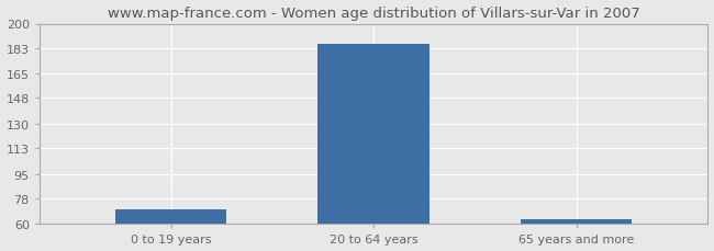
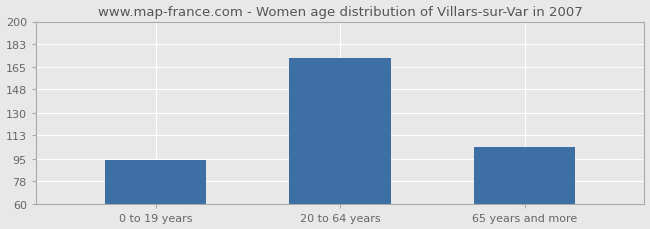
0 to 19 years: 70 -> 94
20 to 64 years: 186 -> 172
65 years and more: 63 -> 104
